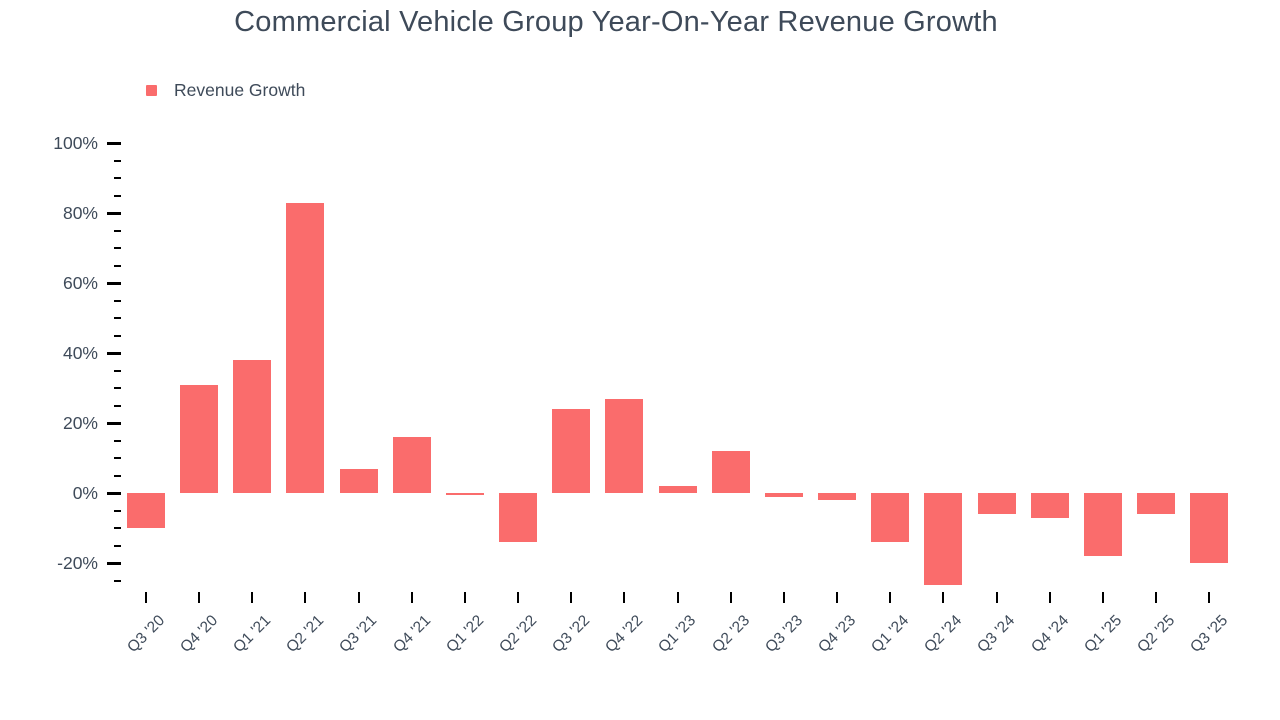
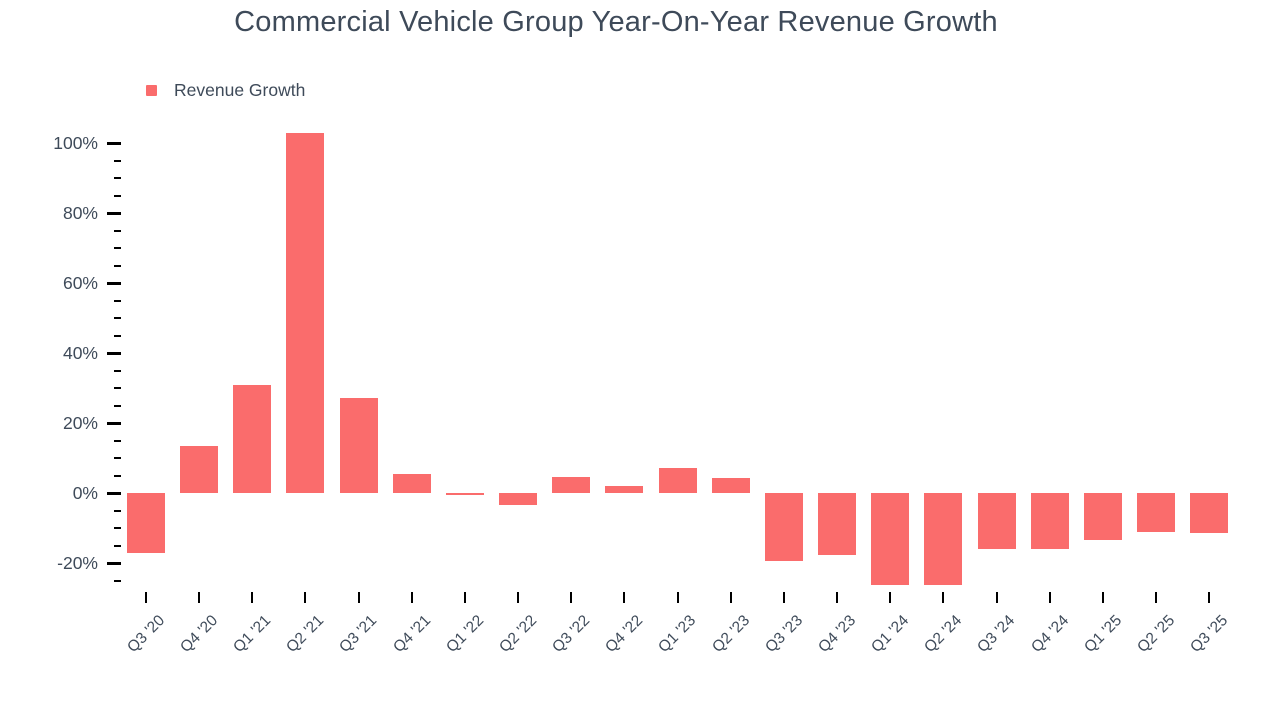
Q3 '20: -10% -> -17%
Q4 '20: 31% -> 13%
Q1 '21: 38% -> 31%
Q2 '21: 83% -> 103%
Q3 '21: 7% -> 27%
Q4 '21: 16% -> 5%
Q2 '22: -14% -> -3%
Q3 '22: 24% -> 4%
Q4 '22: 27% -> 2%
Q1 '23: 2% -> 7%
Q2 '23: 12% -> 4%
Q3 '23: -1% -> -19%
Q4 '23: -2% -> -18%
Q1 '24: -14% -> -26%
Q3 '24: -6% -> -16%
Q4 '24: -7% -> -16%
Q1 '25: -18% -> -13%
Q2 '25: -6% -> -11%
Q3 '25: -20% -> -11%
